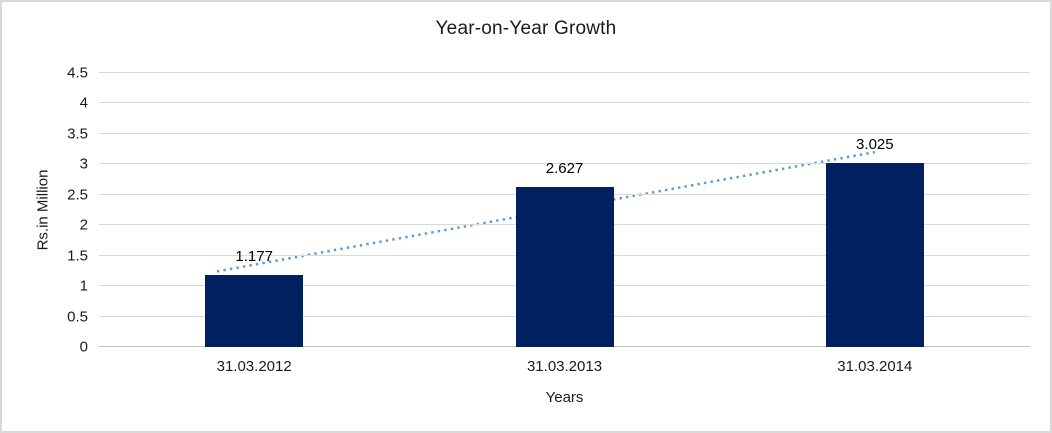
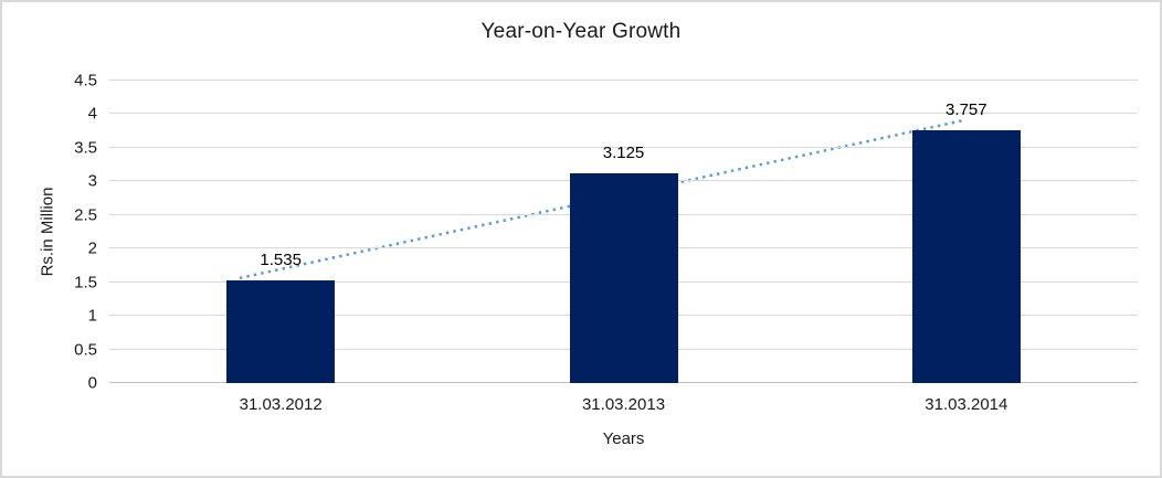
31.03.2012: 1.177 -> 1.535
31.03.2013: 2.627 -> 3.125
31.03.2014: 3.025 -> 3.757
